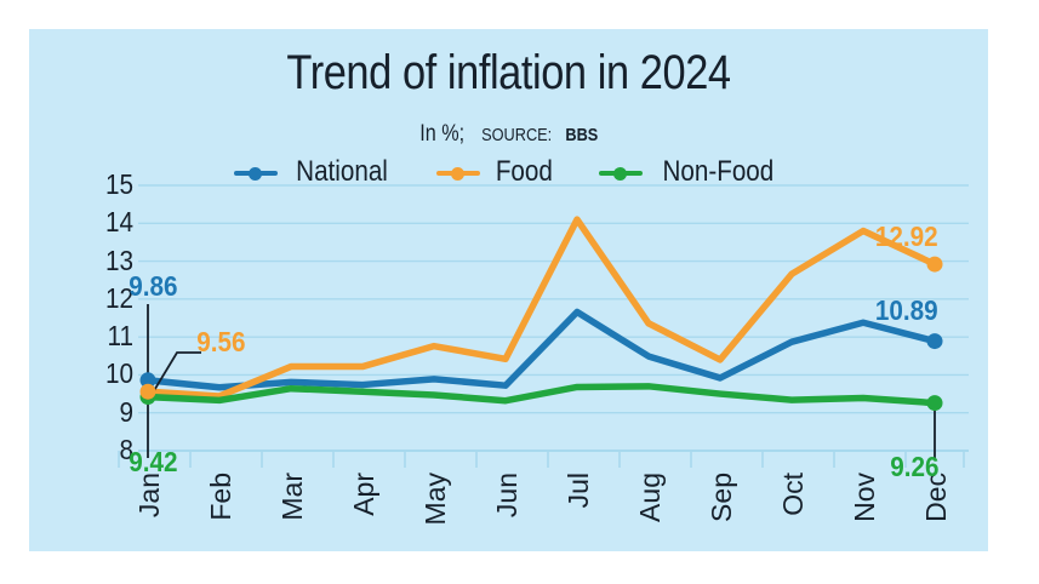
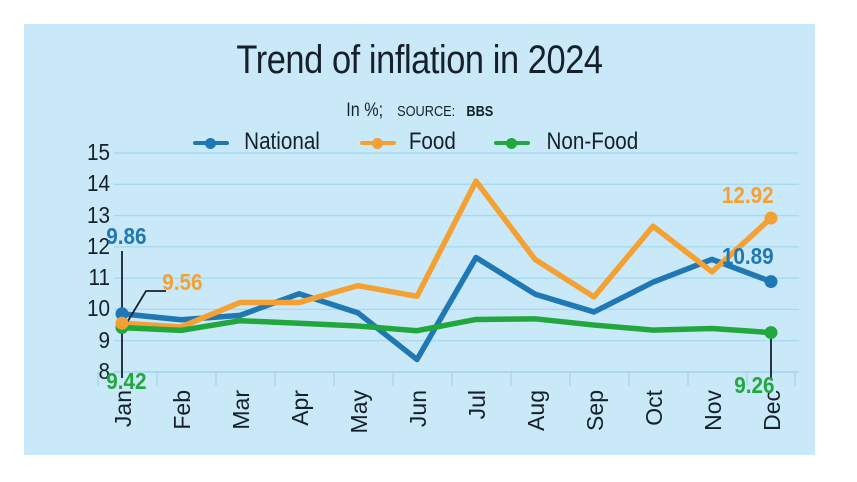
National/Apr: 9.7 -> 10.5
National/Jun: 9.7 -> 8.4
Food/Aug: 11.4 -> 11.6
National/Nov: 11.4 -> 11.6
Food/Nov: 13.8 -> 11.2
